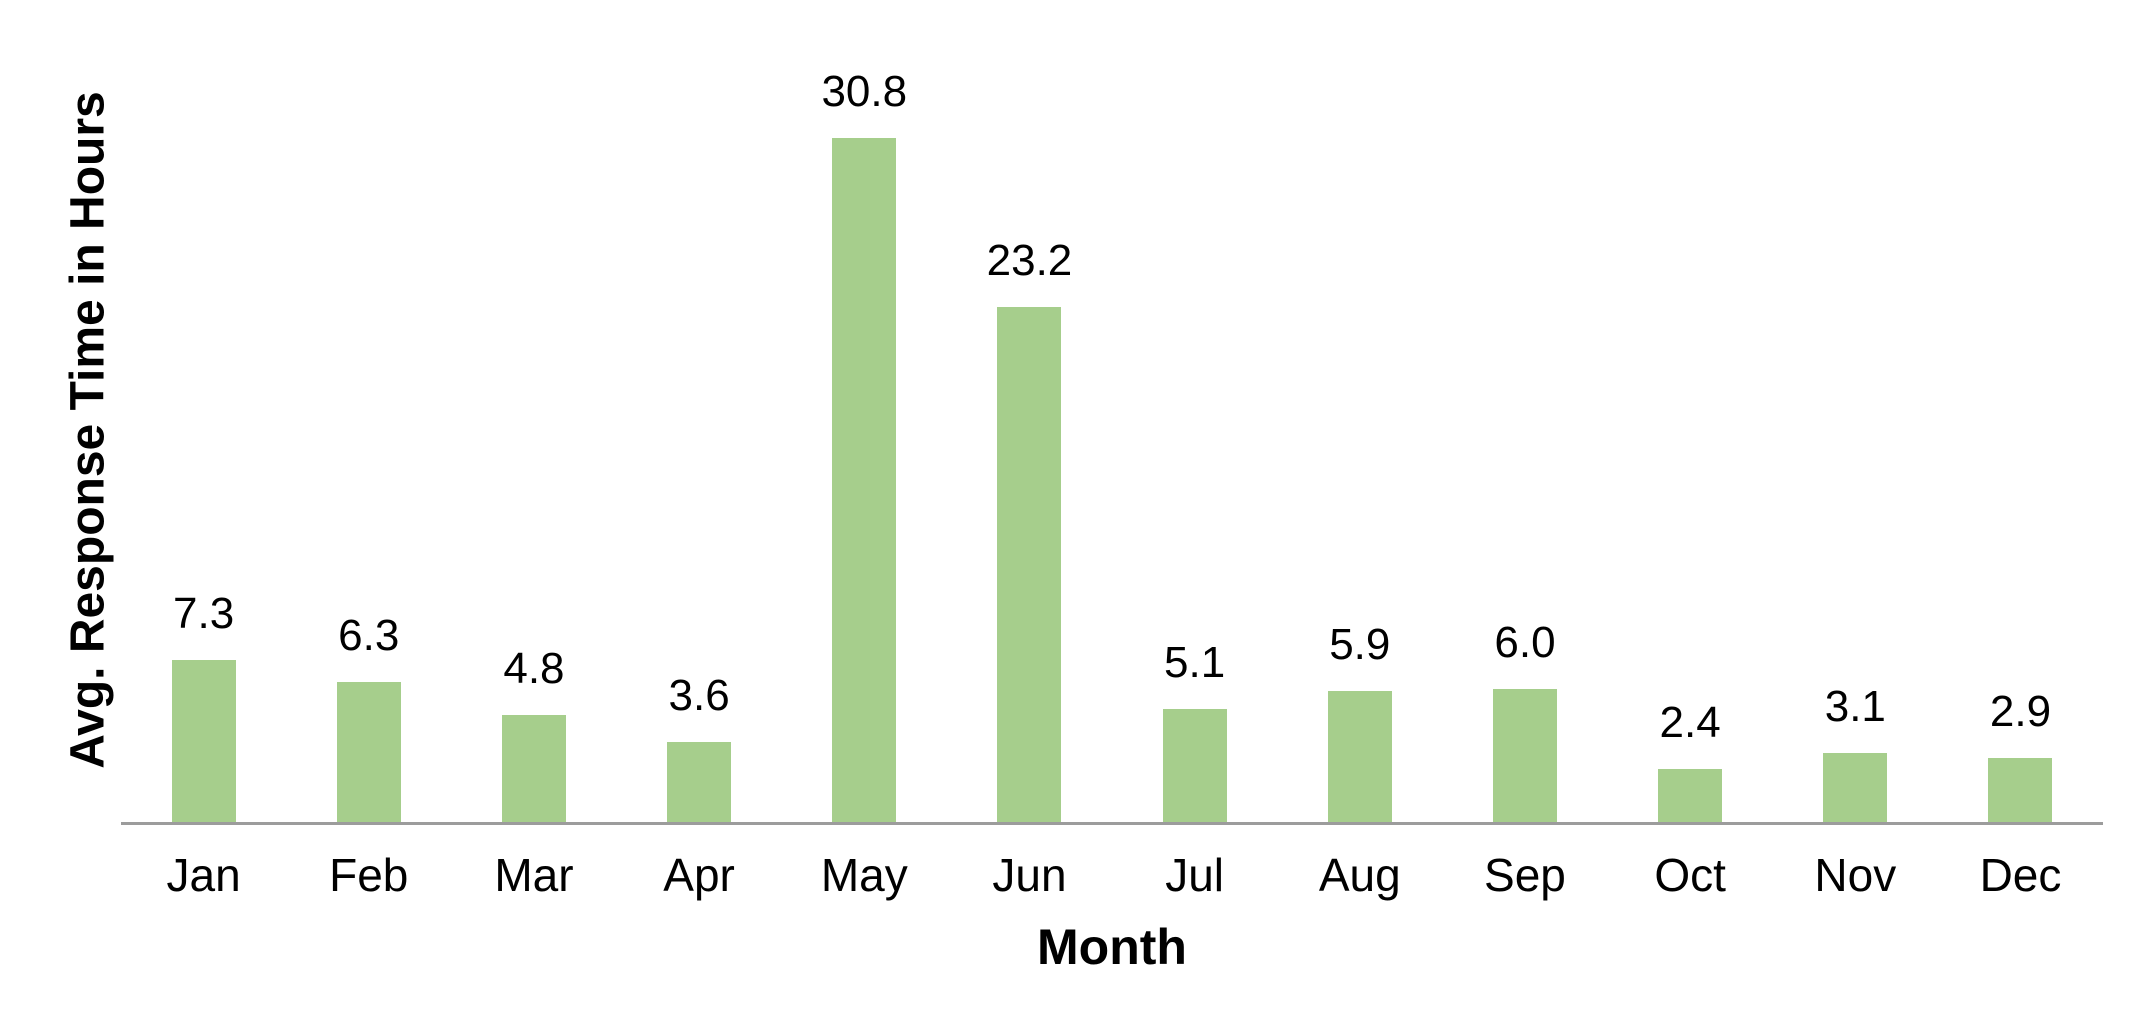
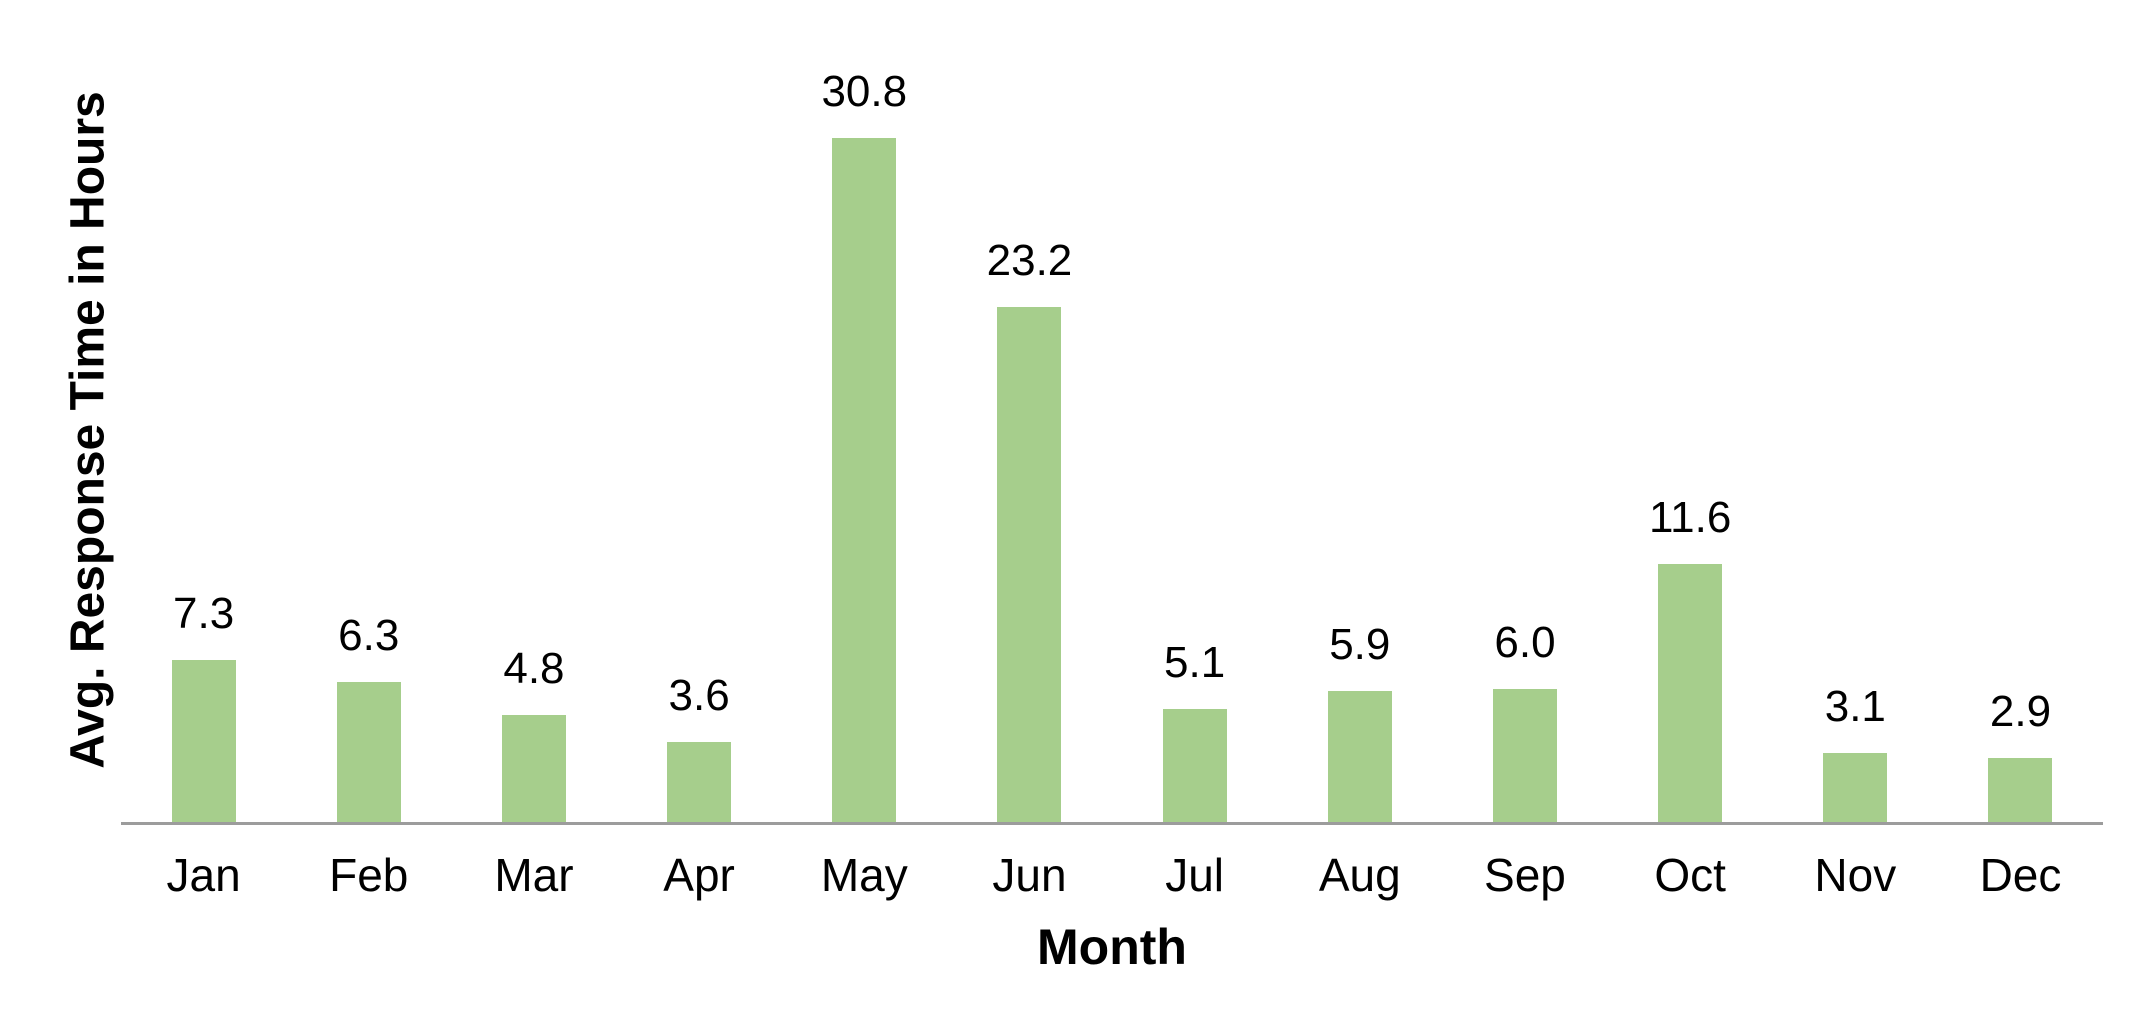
Oct: 2.4 -> 11.6
